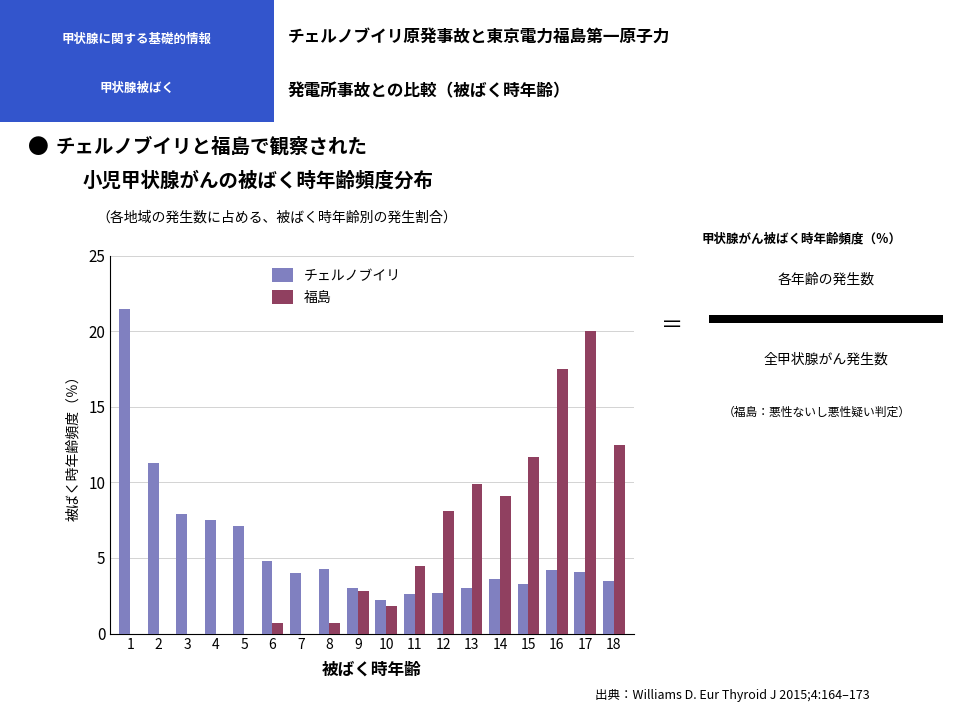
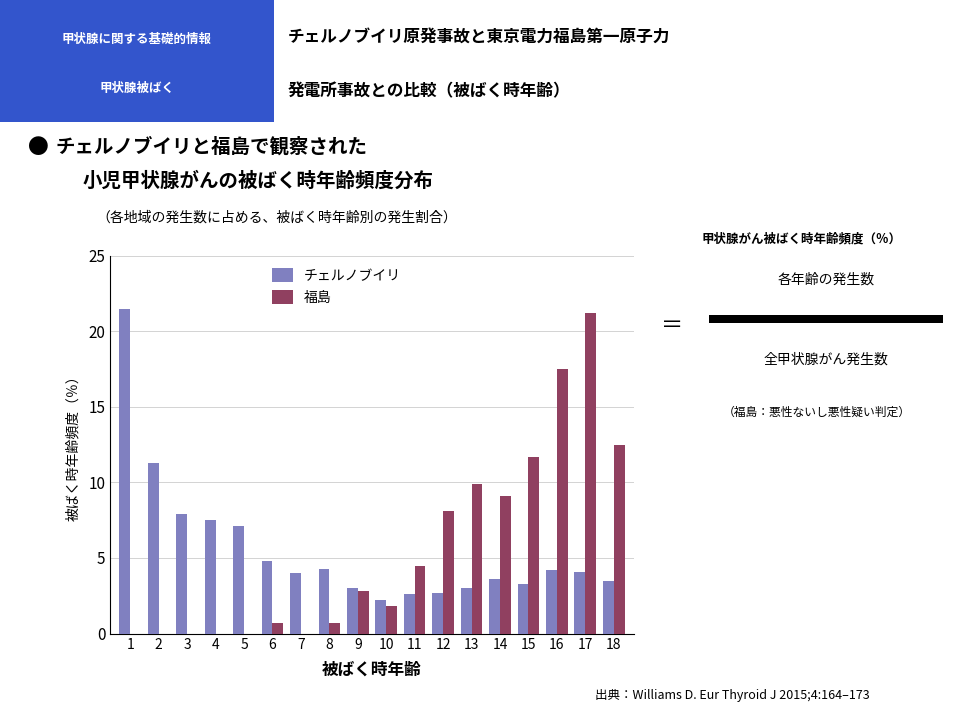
福島/17: 20.0 -> 21.2
